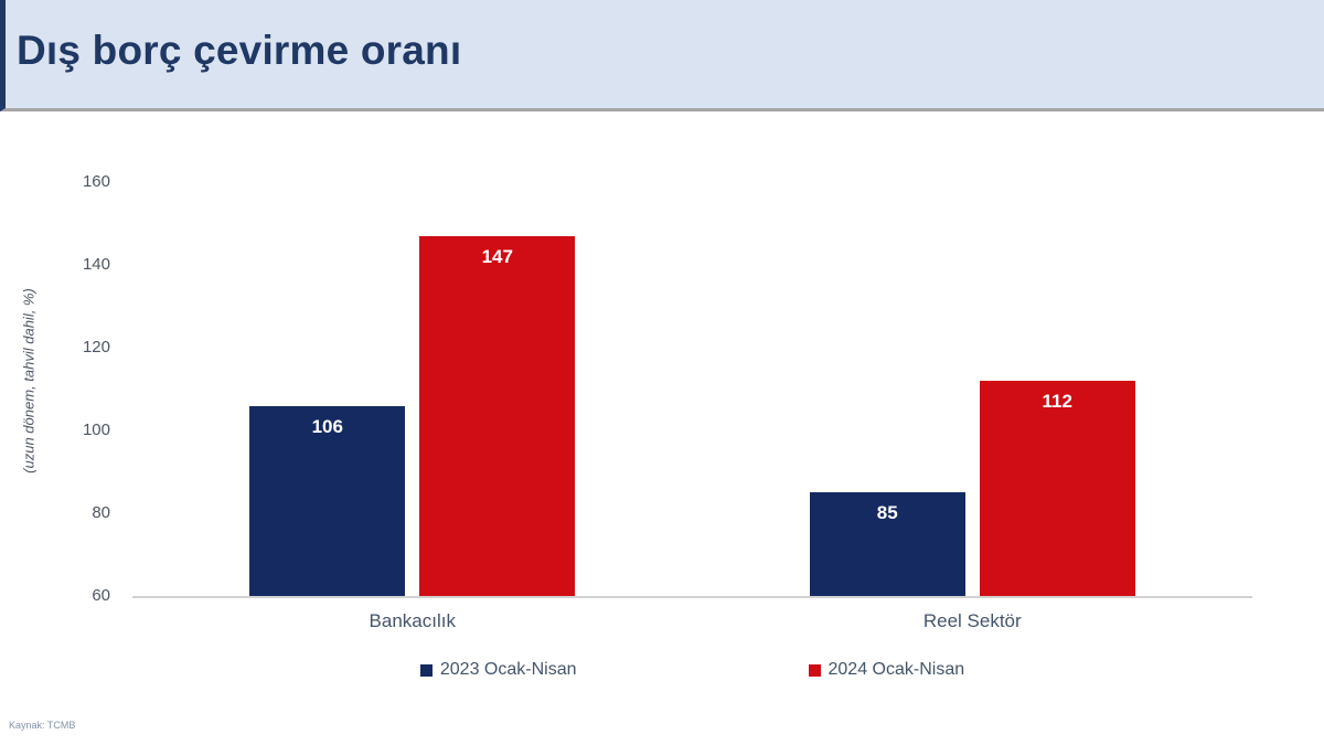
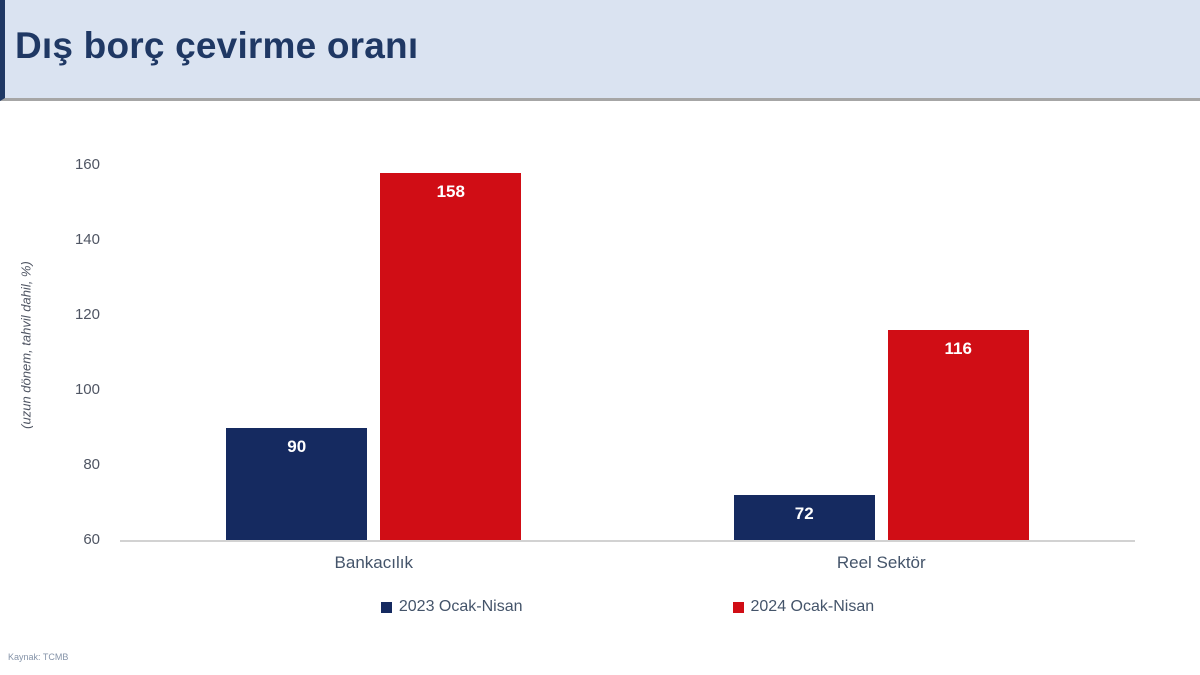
2023 Ocak-Nisan/Bankacılık: 106 -> 90
2024 Ocak-Nisan/Bankacılık: 147 -> 158
2023 Ocak-Nisan/Reel Sektör: 85 -> 72
2024 Ocak-Nisan/Reel Sektör: 112 -> 116
